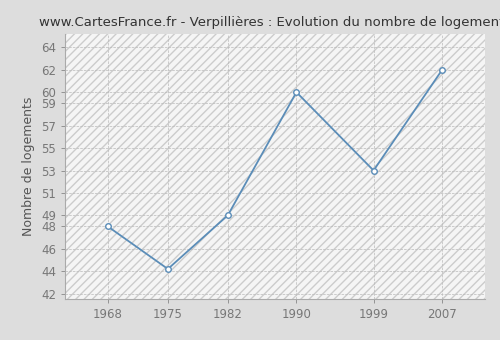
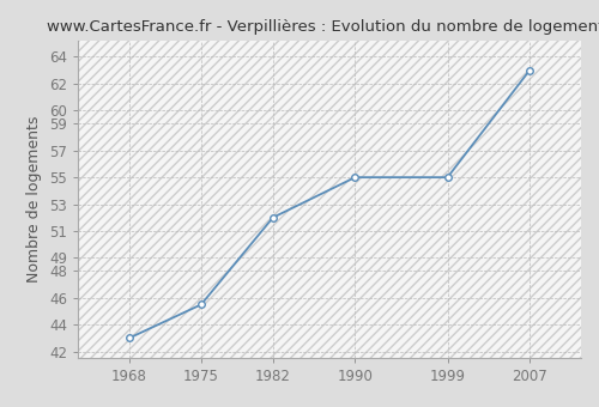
1968: 48.0 -> 43.0
1975: 44.2 -> 45.5
1982: 49.0 -> 52.0
1990: 60.0 -> 55.0
1999: 53.0 -> 55.0
2007: 62.0 -> 63.0
